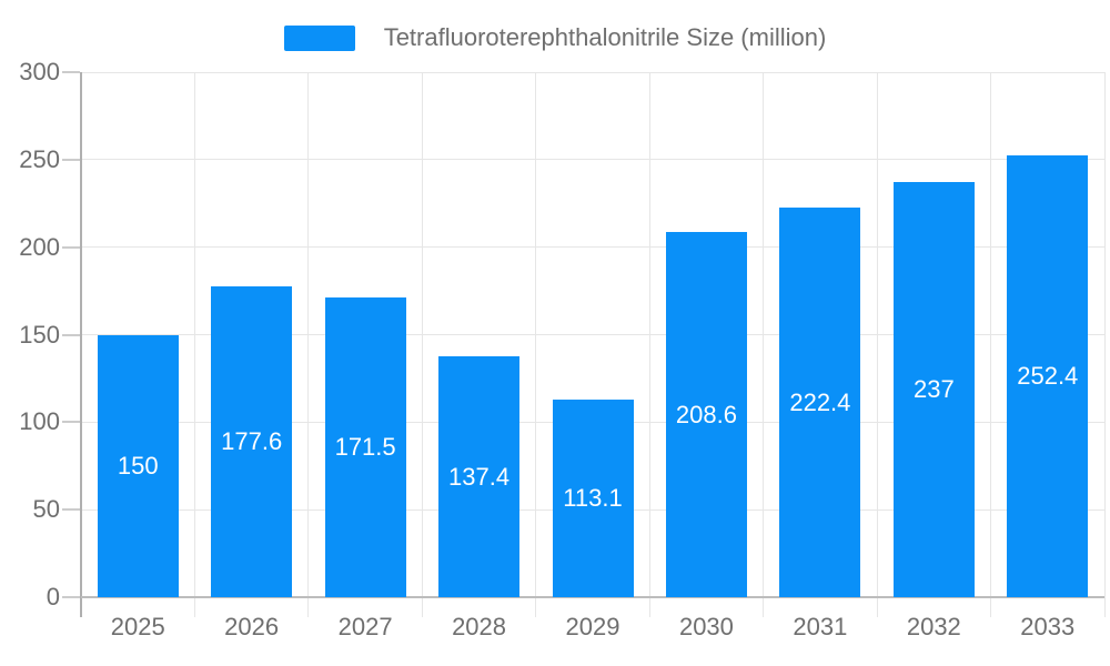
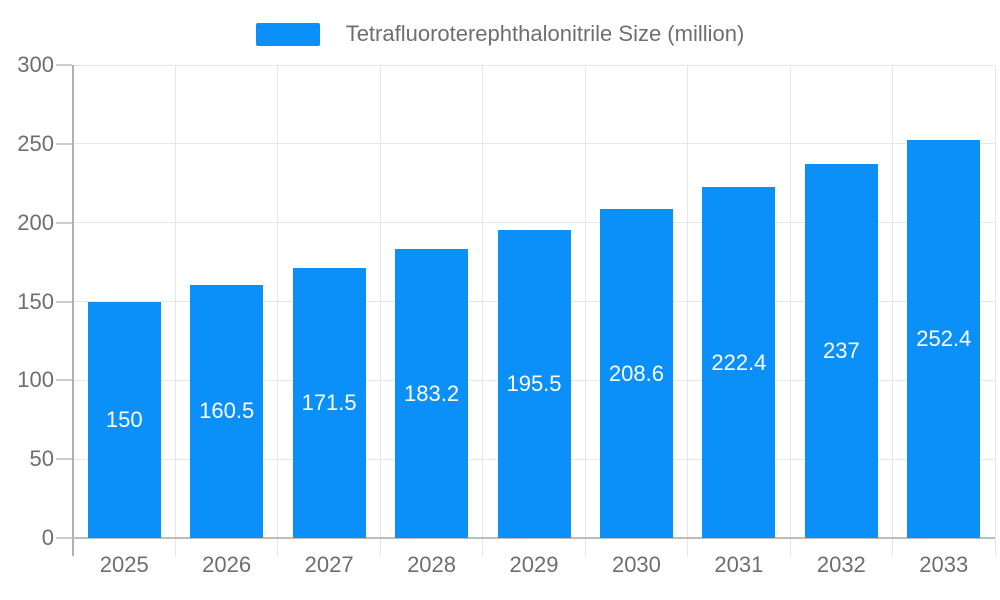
2026: 177.6 -> 160.5
2028: 137.4 -> 183.2
2029: 113.1 -> 195.5
